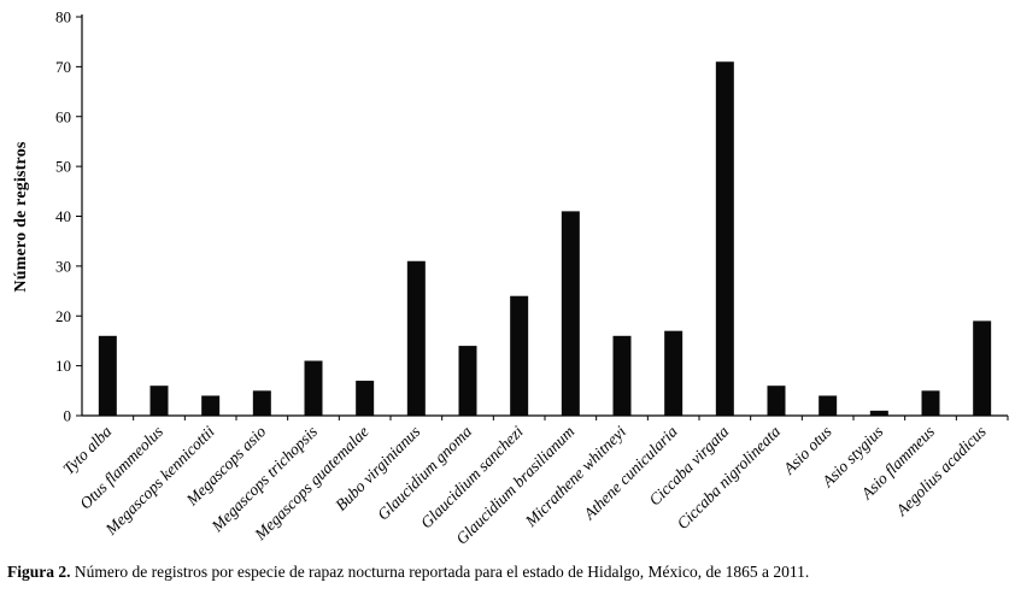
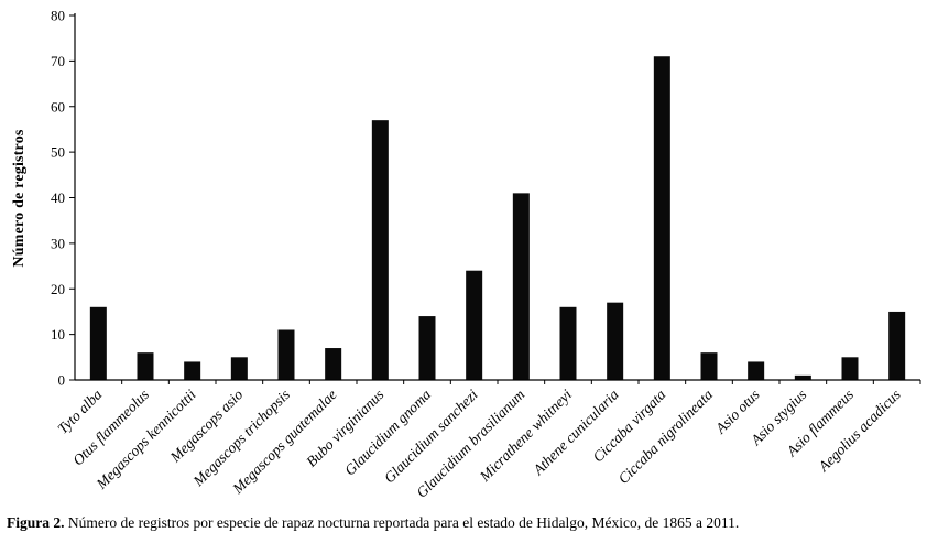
Bubo virginianus: 31 -> 57
Aegolius acadicus: 19 -> 15
